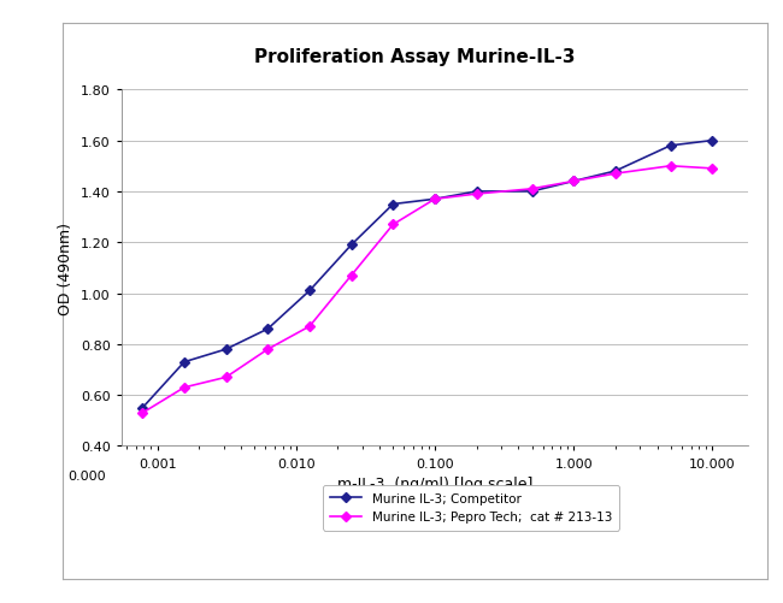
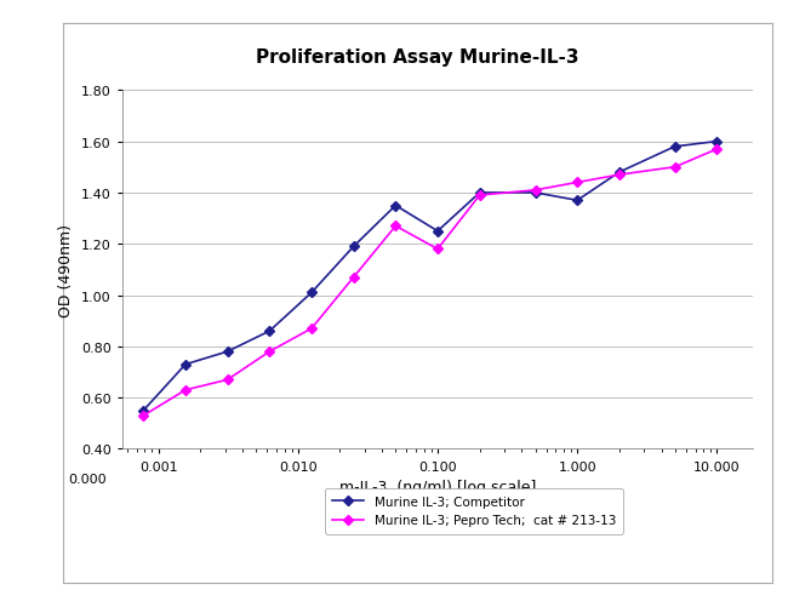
Murine IL-3; Competitor/0.100: 1.37 -> 1.25
Murine IL-3; Pepro Tech; cat # 213-13/0.100: 1.37 -> 1.18
Murine IL-3; Competitor/1.000: 1.44 -> 1.37
Murine IL-3; Pepro Tech; cat # 213-13/10.000: 1.49 -> 1.57
